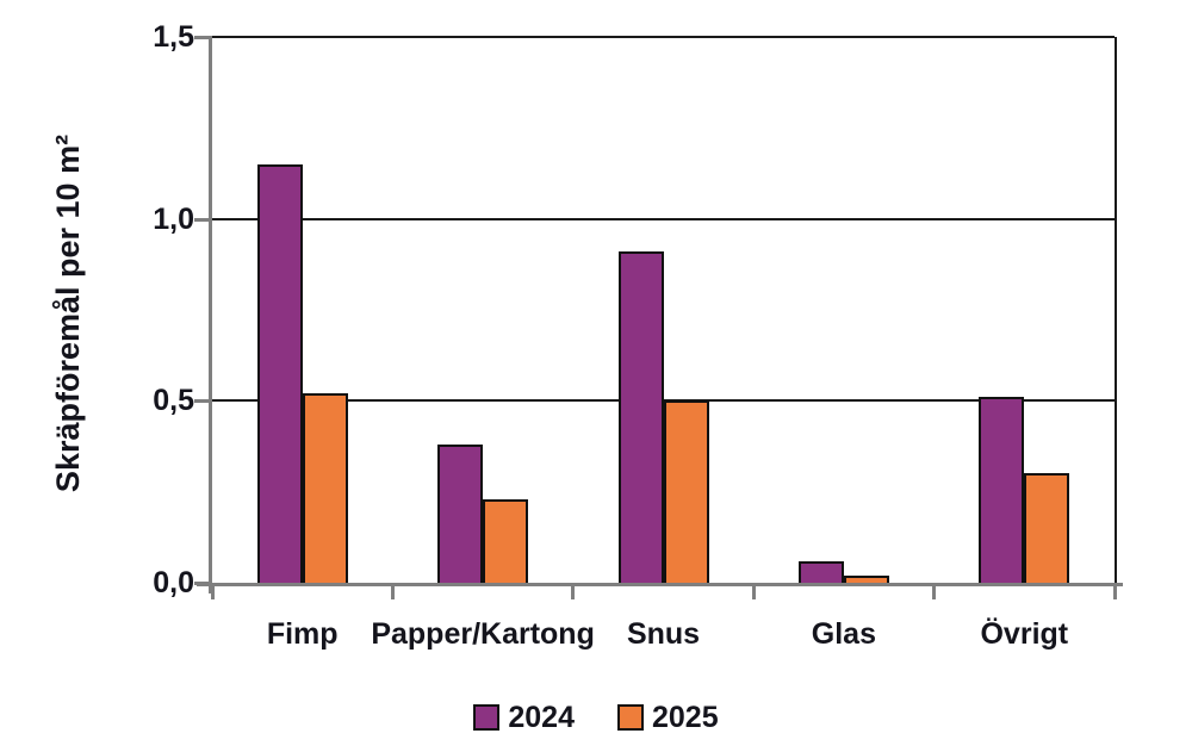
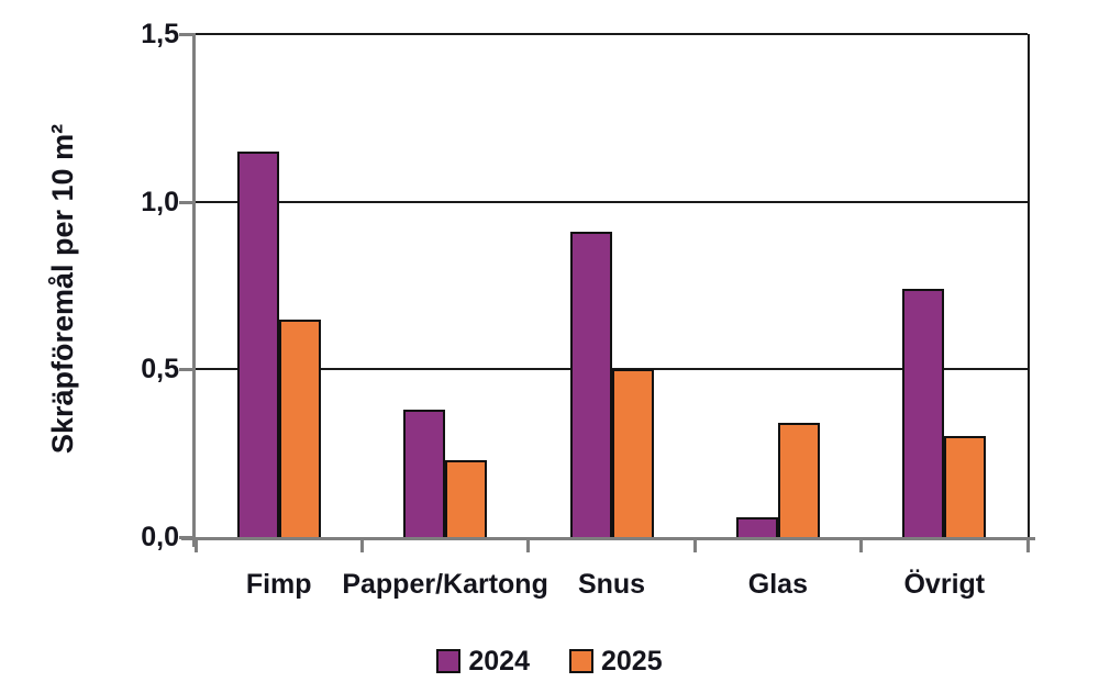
2025/Fimp: 0,52 -> 0,65
2025/Glas: 0,02 -> 0,34
2024/Övrigt: 0,51 -> 0,74
